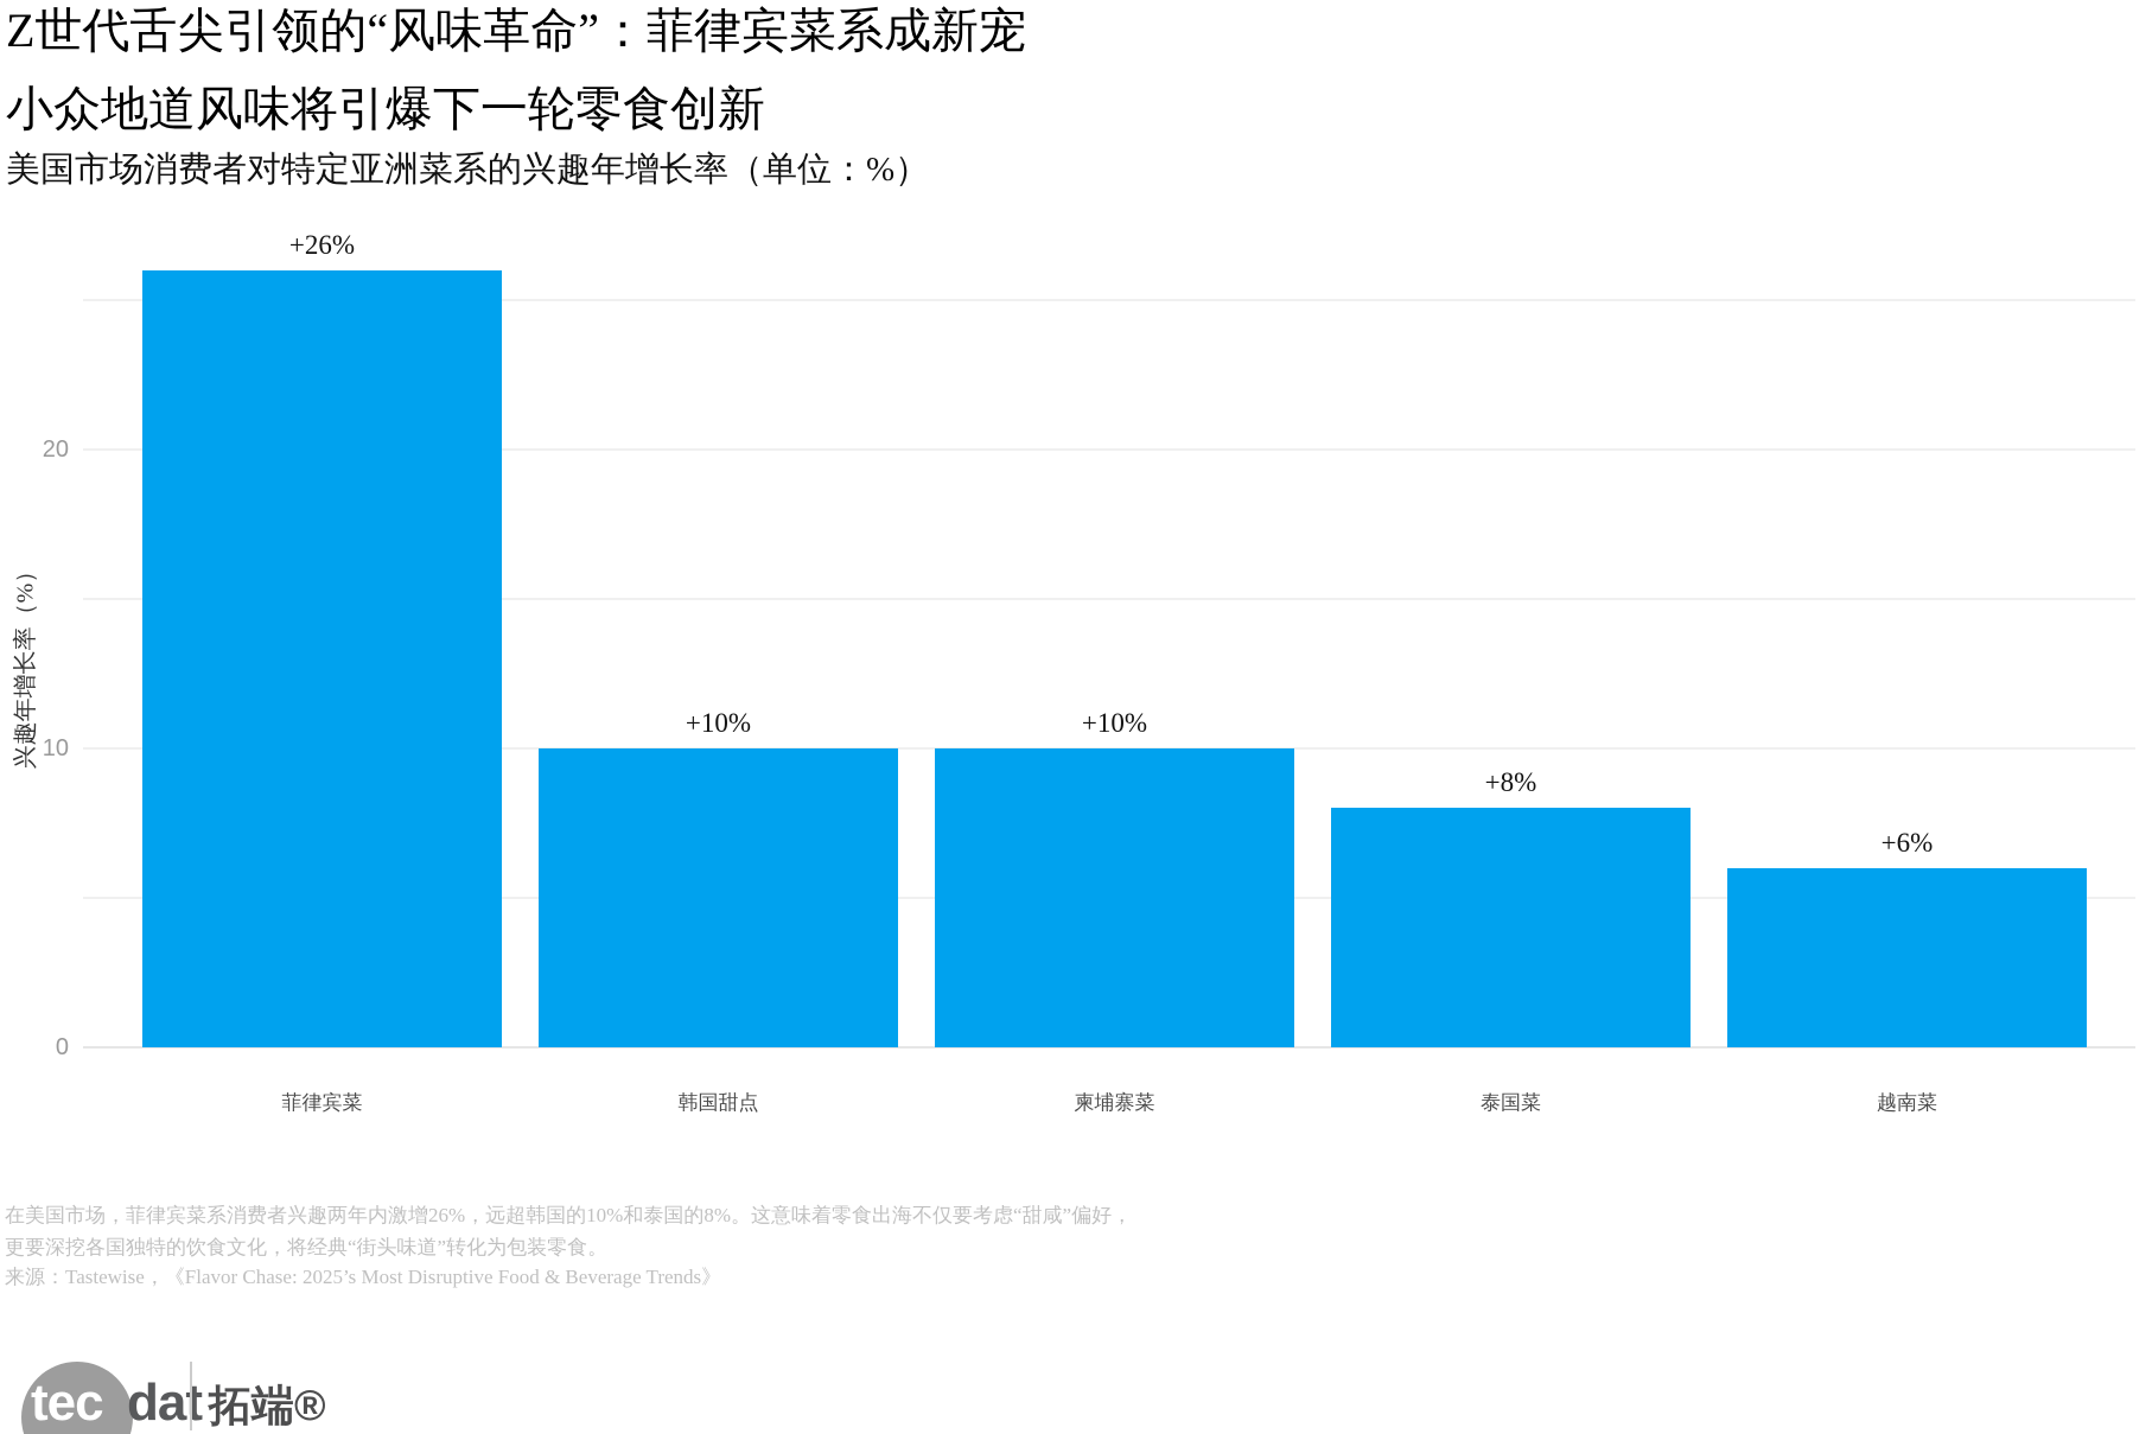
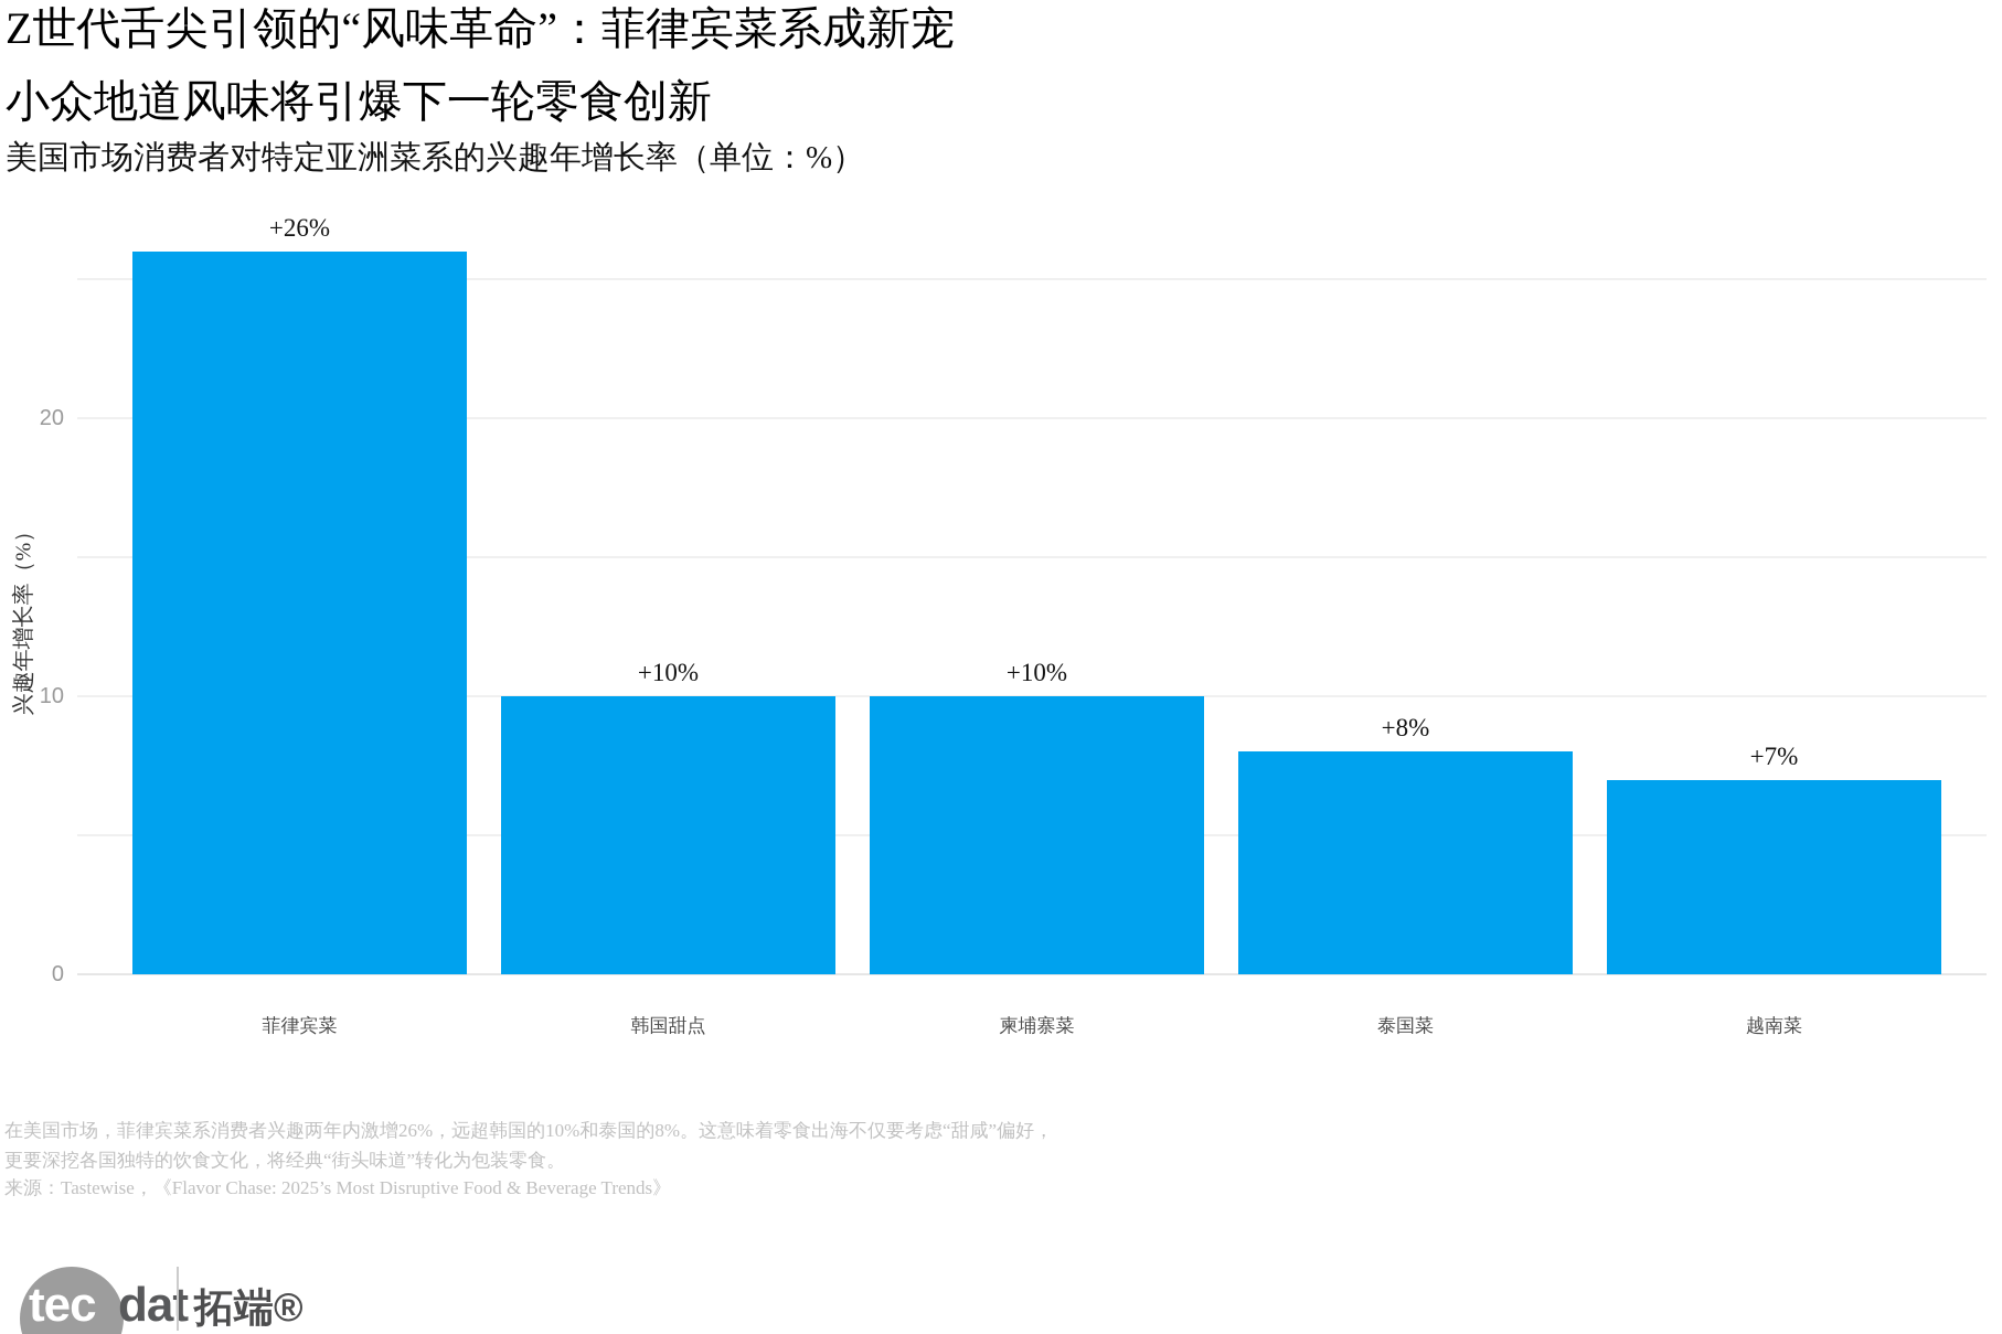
越南菜: +6% -> +7%
